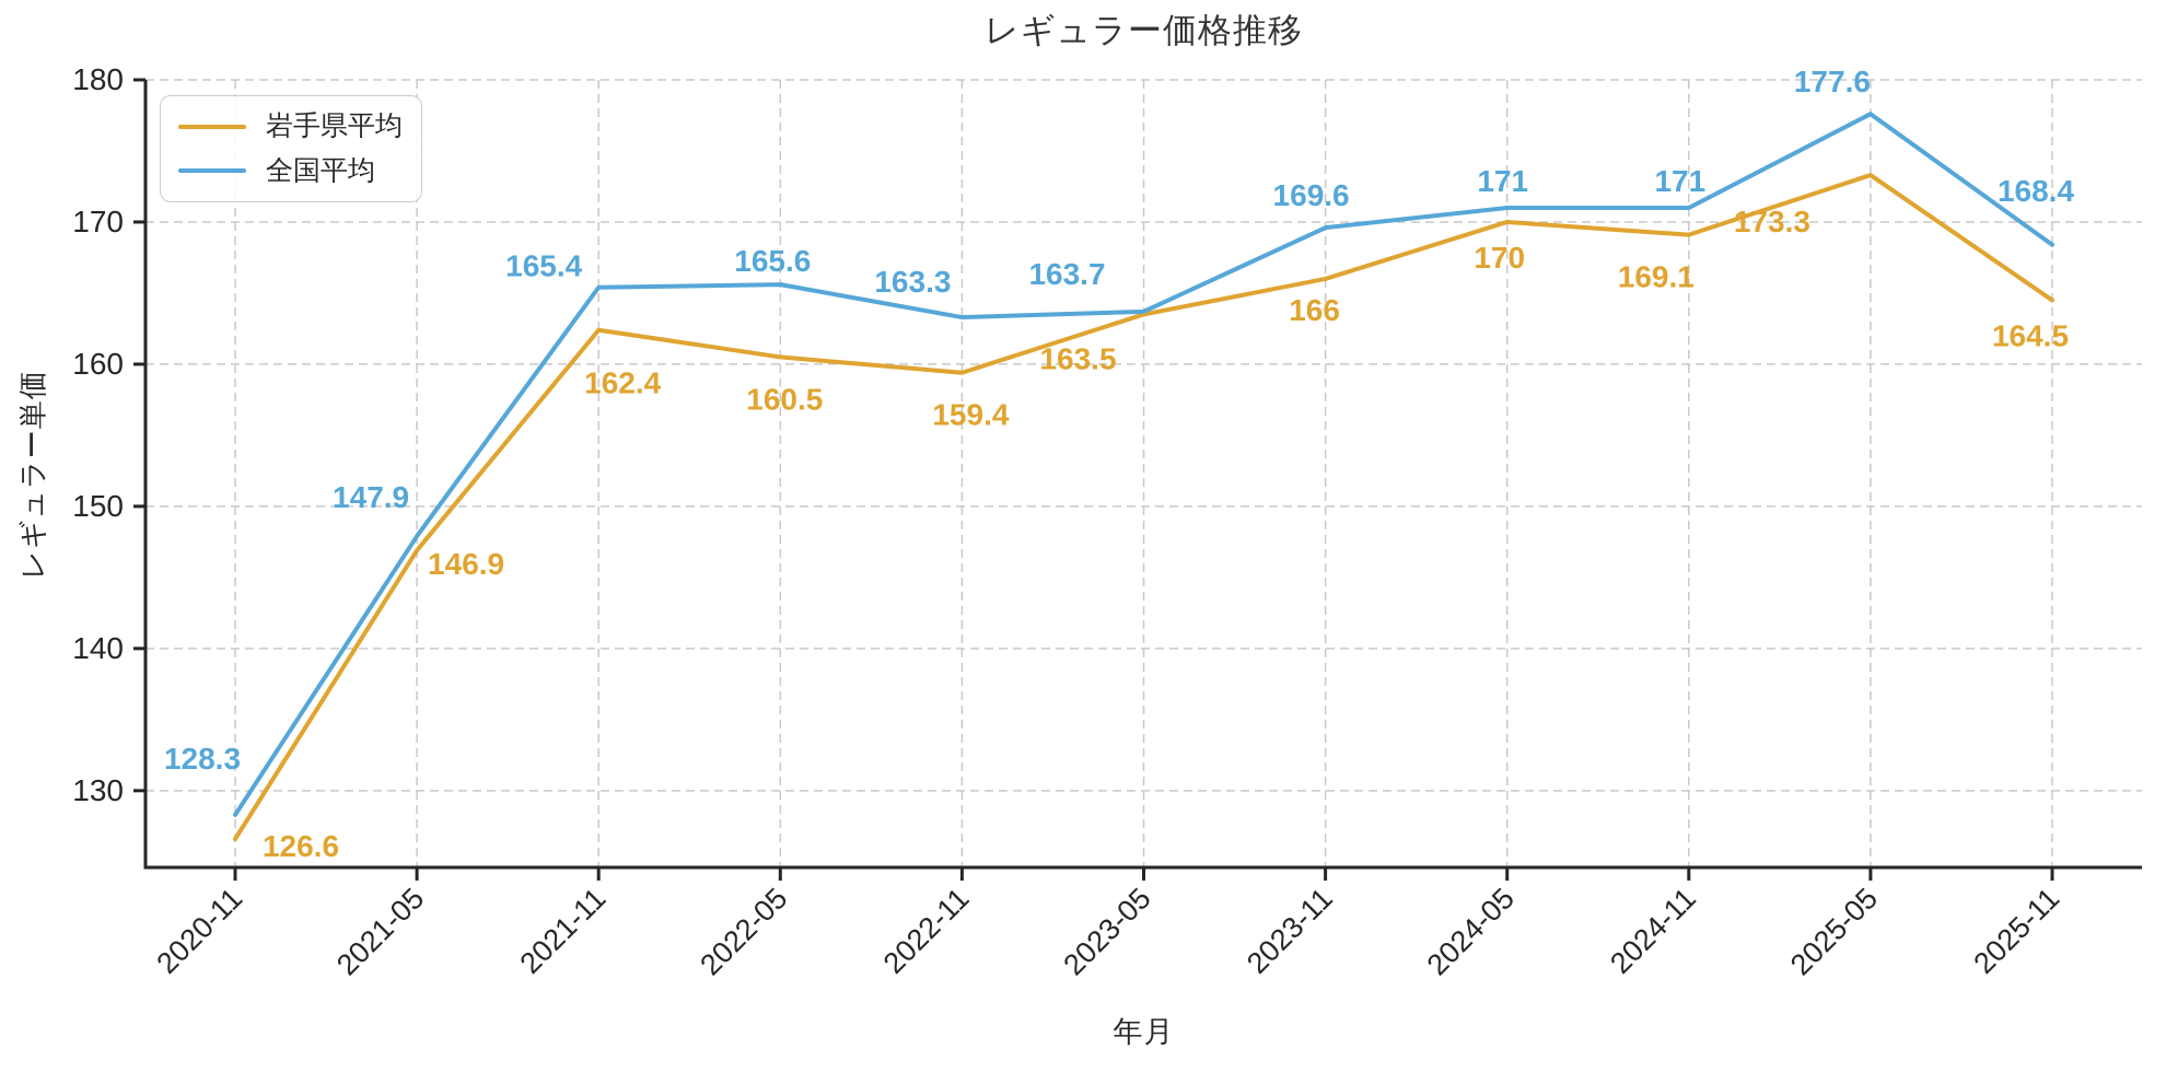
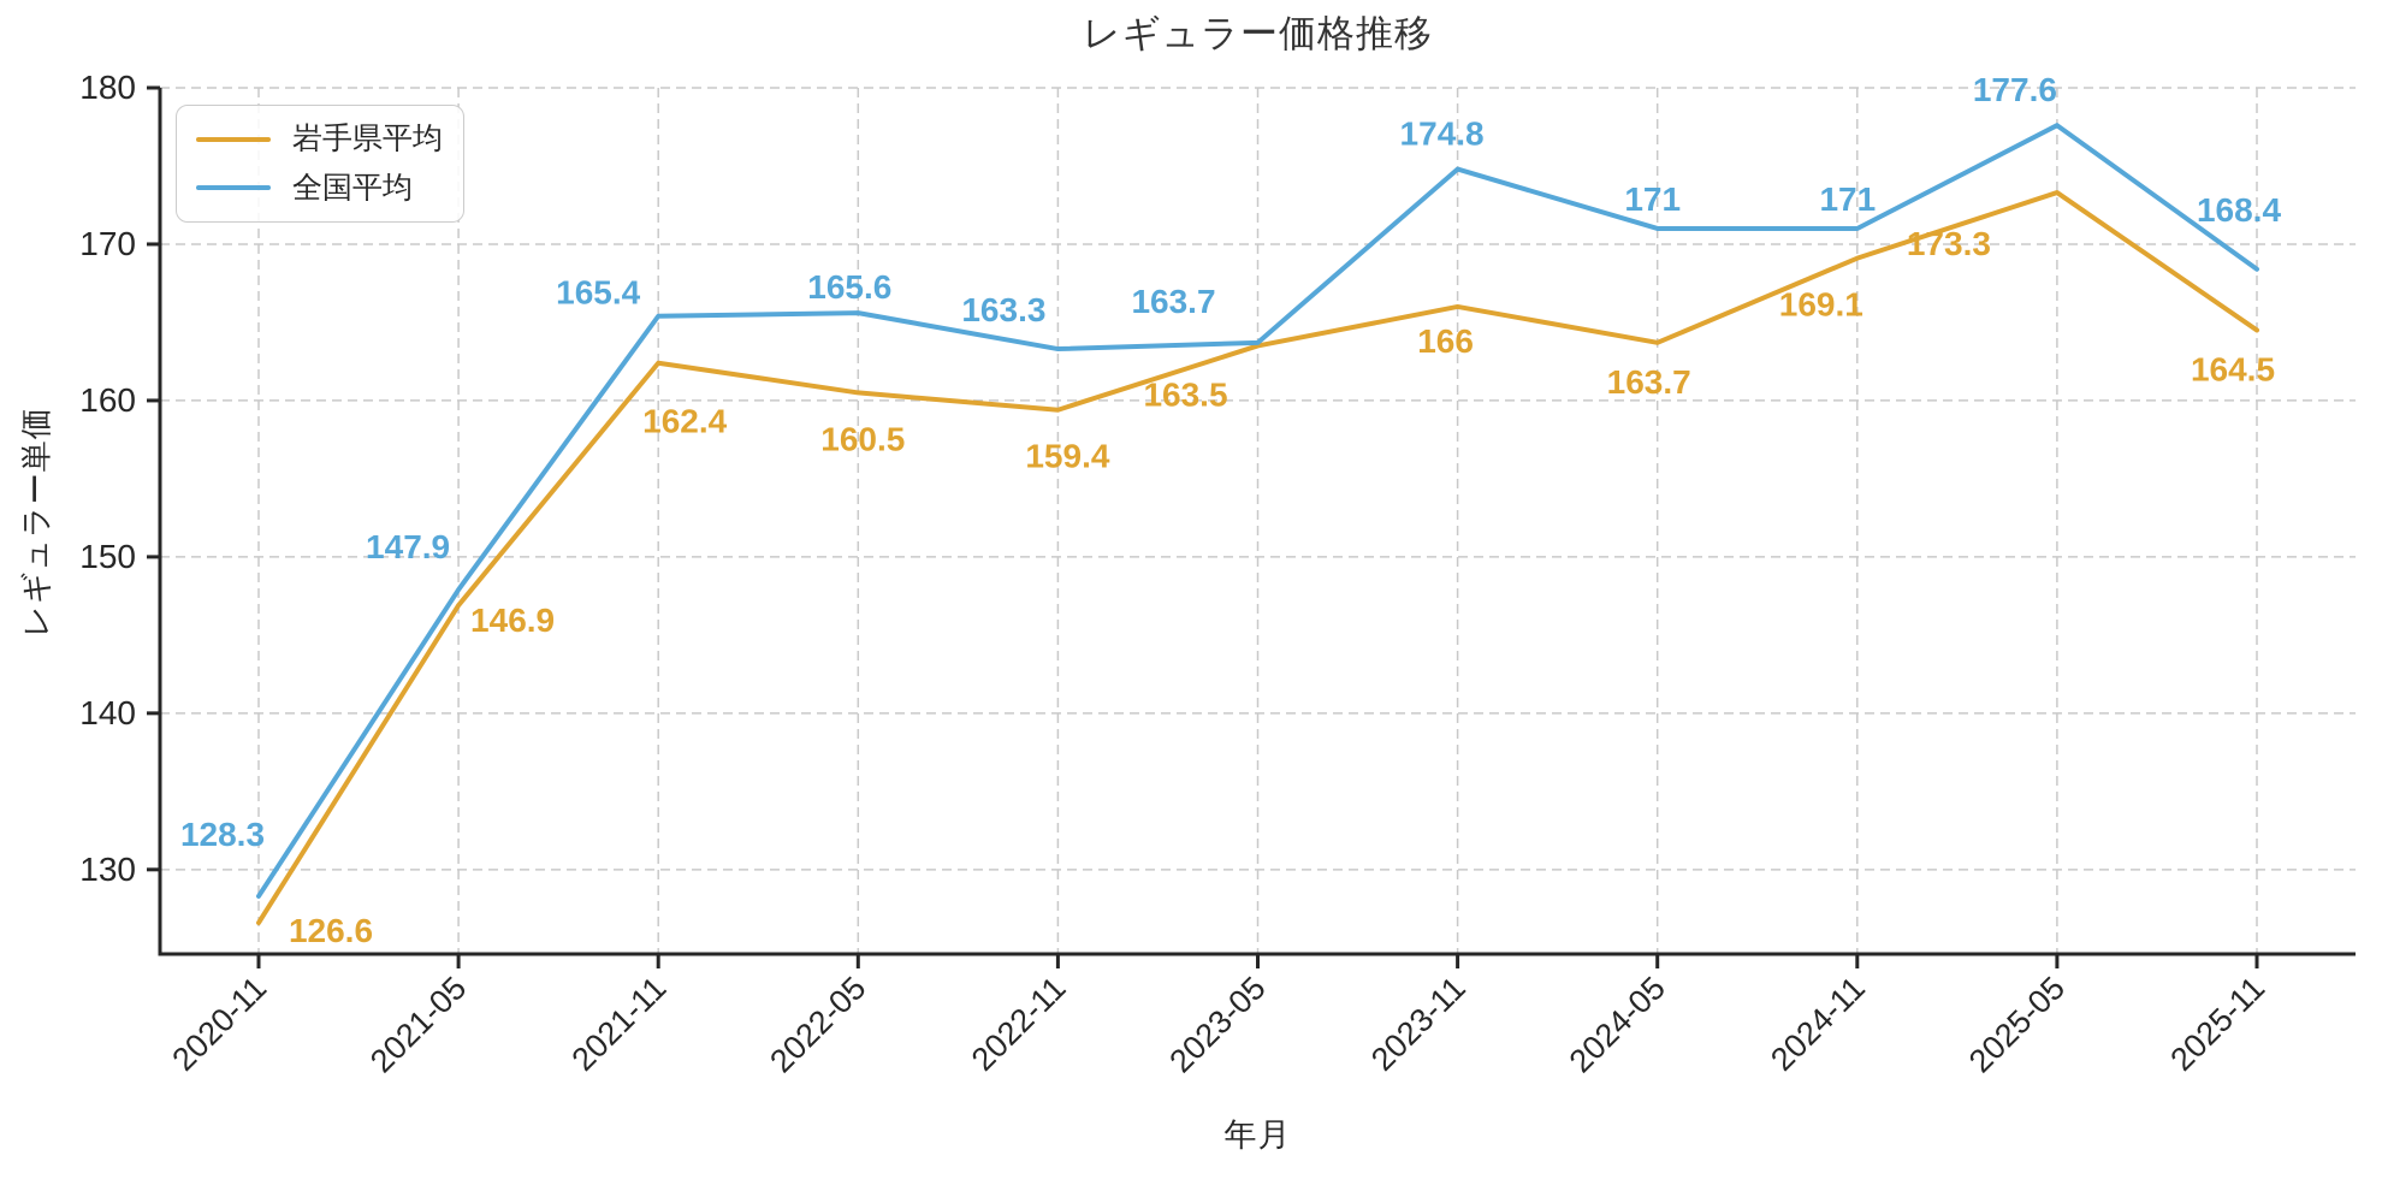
全国平均/2023-11: 169.6 -> 174.8
岩手県平均/2024-05: 170 -> 163.7
